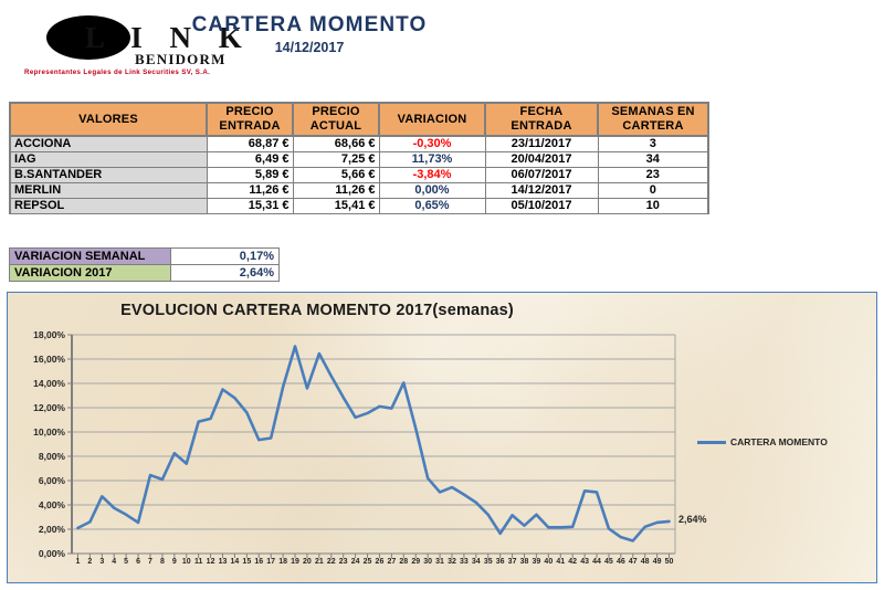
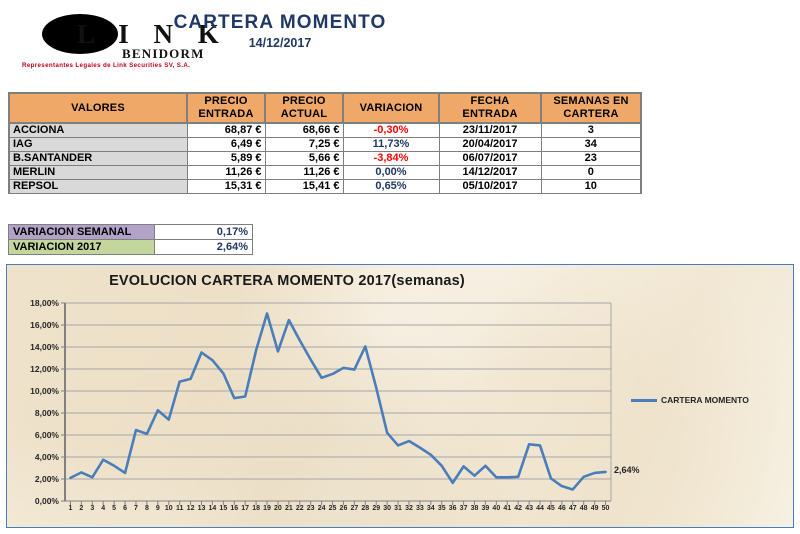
3: 4,7% -> 2,1%
